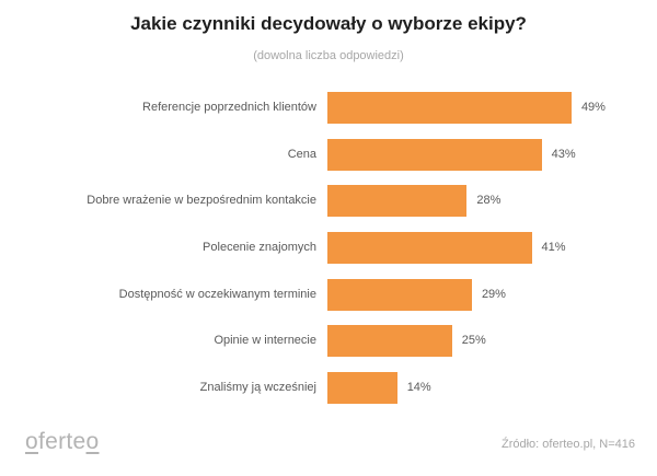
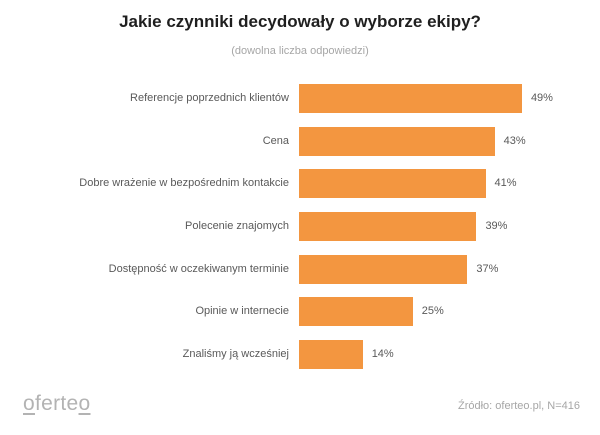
Dobre wrażenie w bezpośrednim kontakcie: 28% -> 41%
Polecenie znajomych: 41% -> 39%
Dostępność w oczekiwanym terminie: 29% -> 37%
